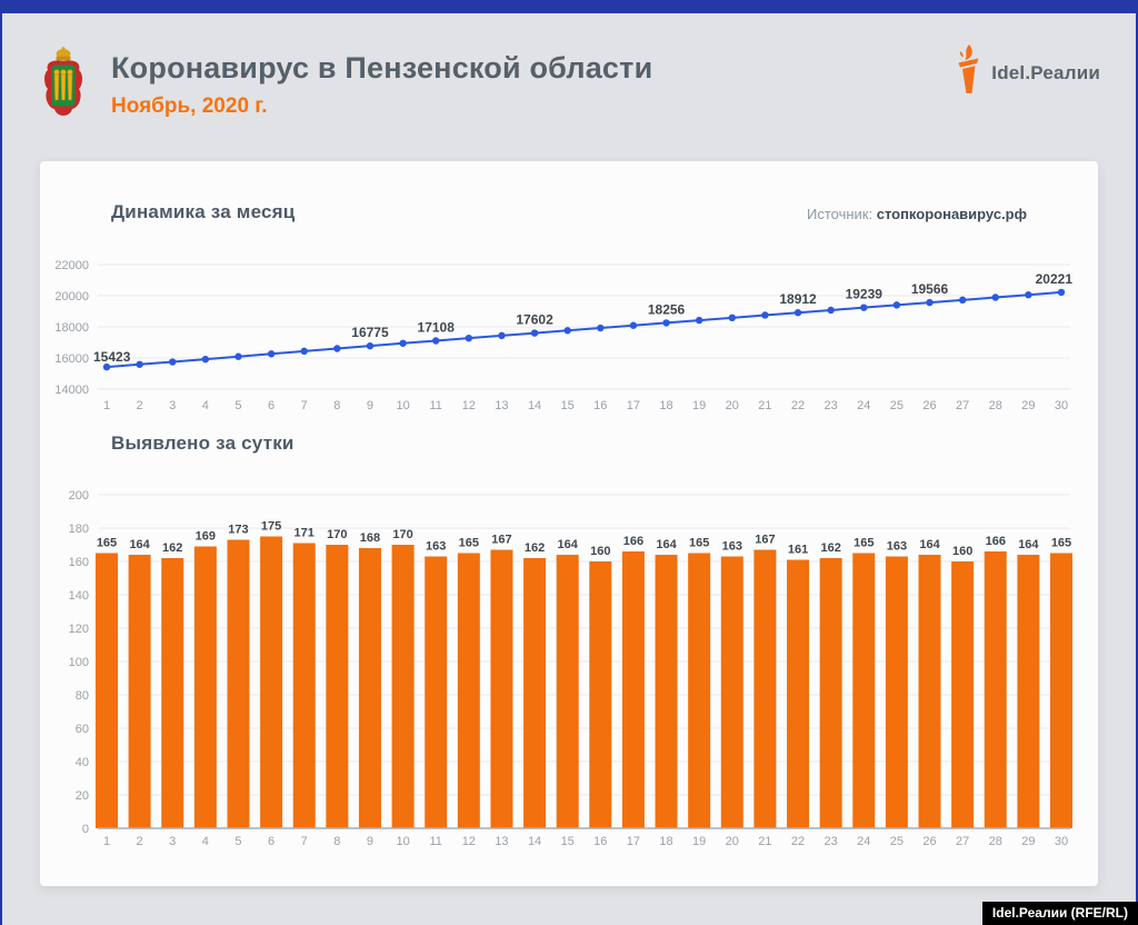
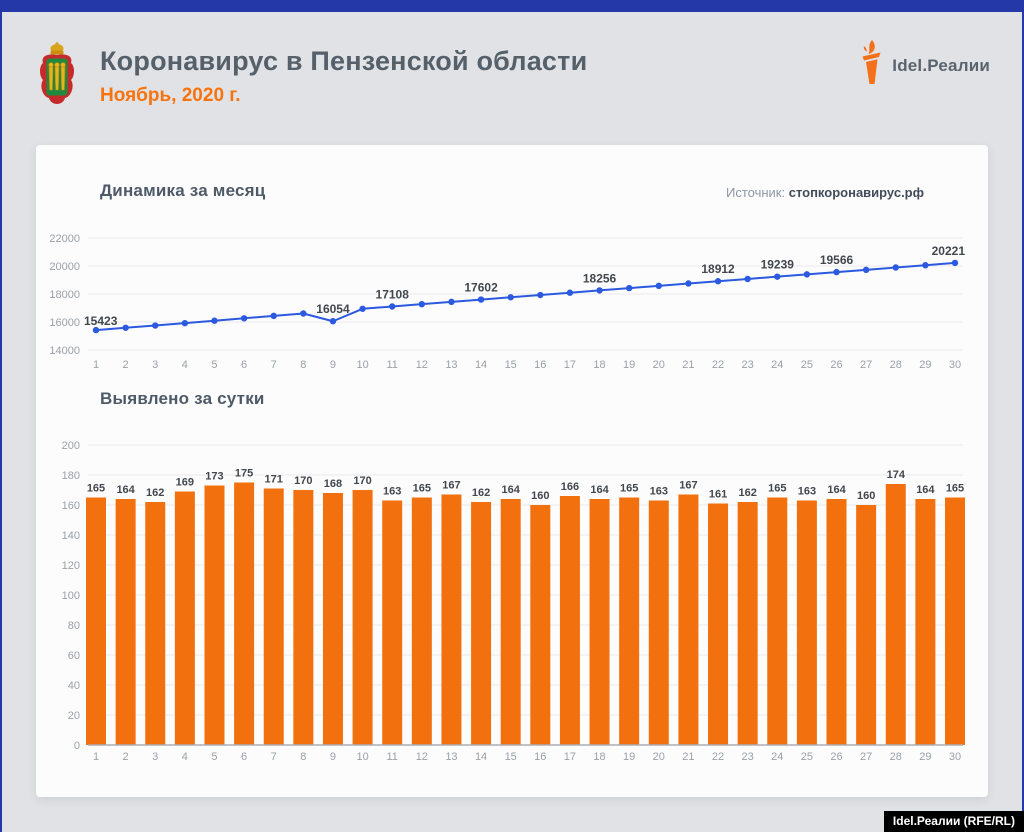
Динамика за месяц/9: 16775 -> 16054
Выявлено за сутки/28: 166 -> 174
